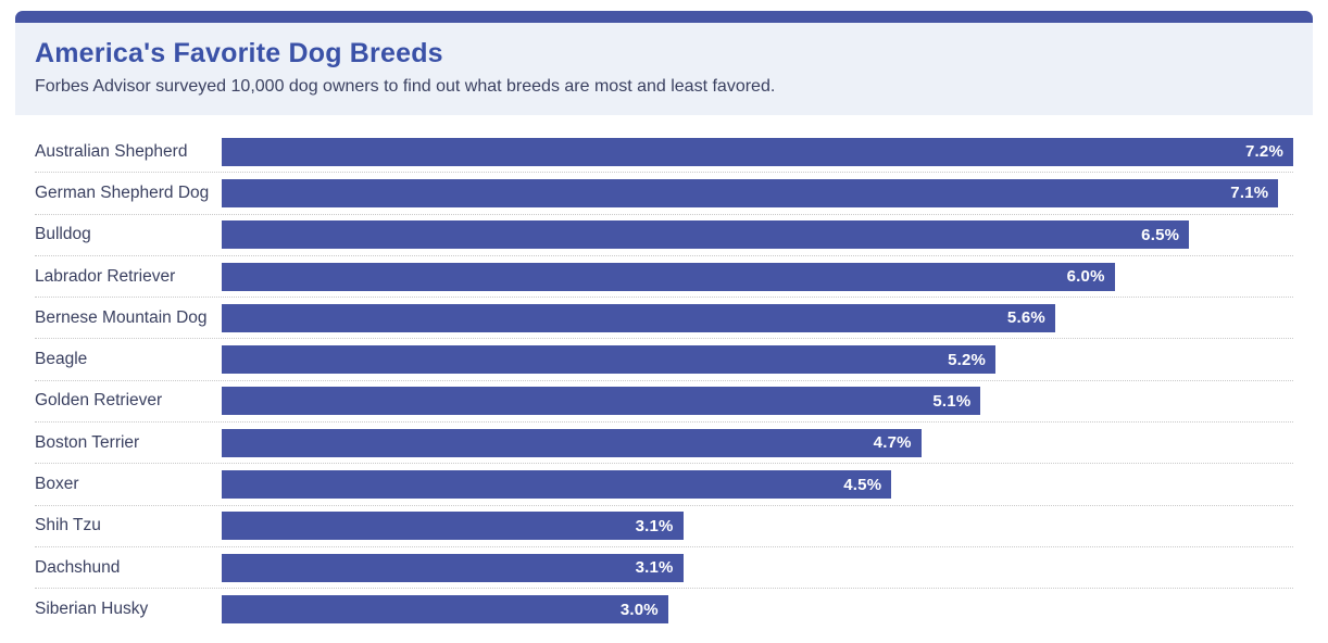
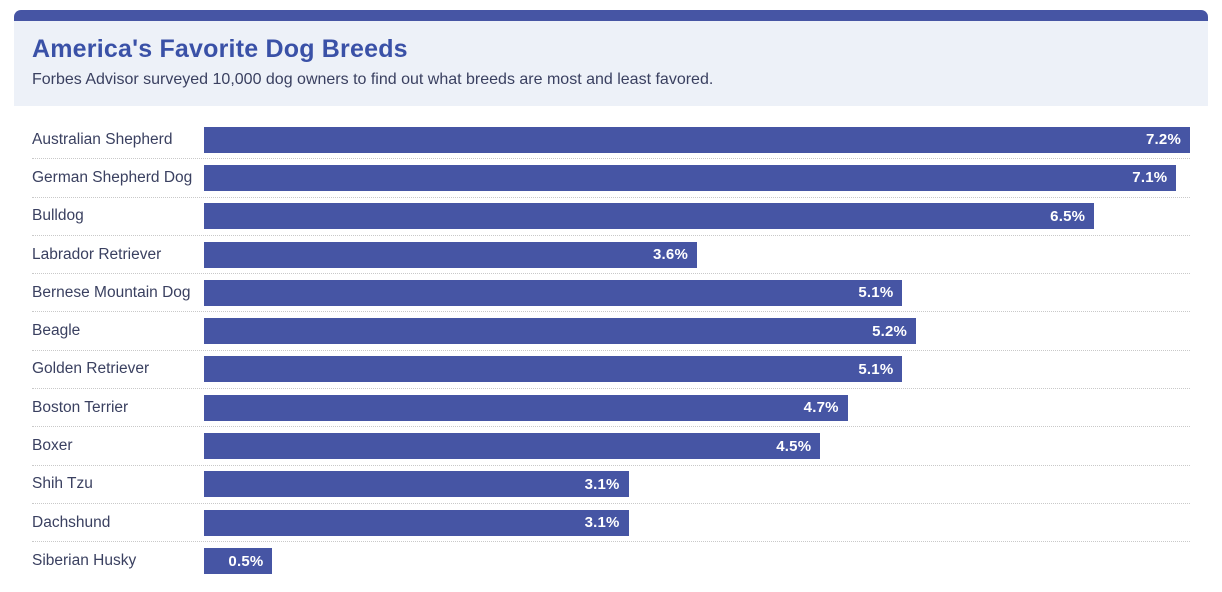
Labrador Retriever: 6.0% -> 3.6%
Bernese Mountain Dog: 5.6% -> 5.1%
Siberian Husky: 3.0% -> 0.5%
